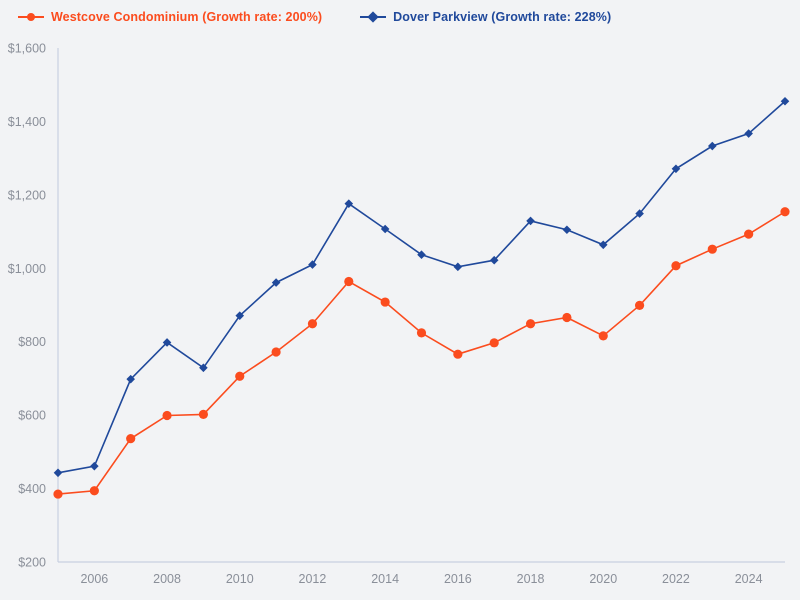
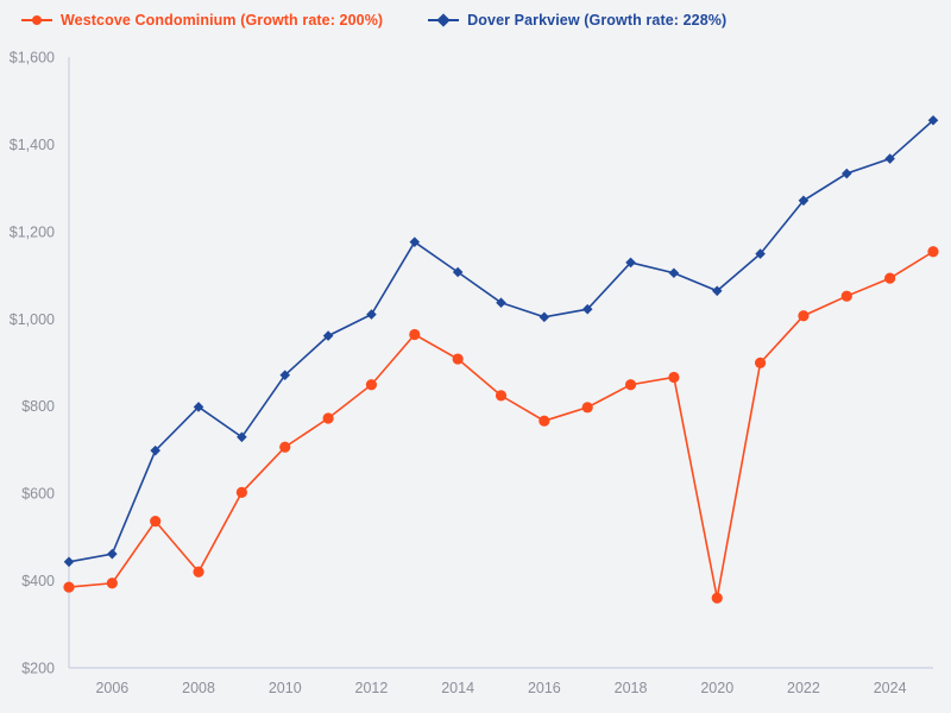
Westcove Condominium (Growth rate: 200%)/2008: $600 -> $420
Westcove Condominium (Growth rate: 200%)/2020: $820 -> $360
